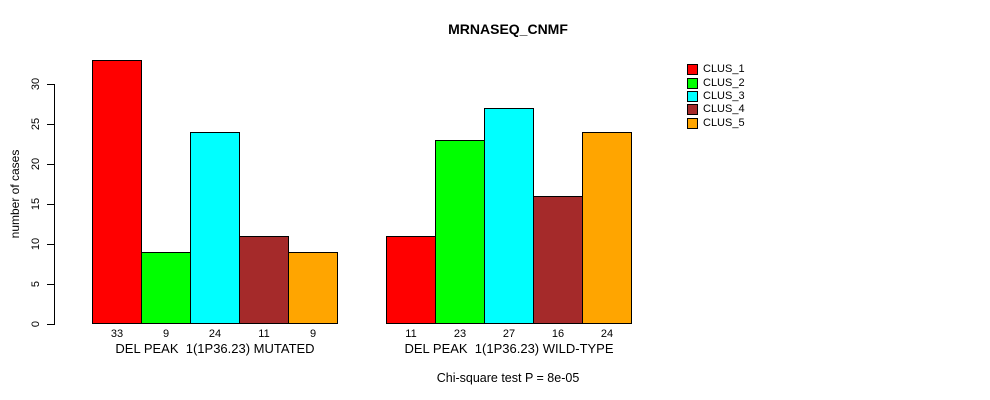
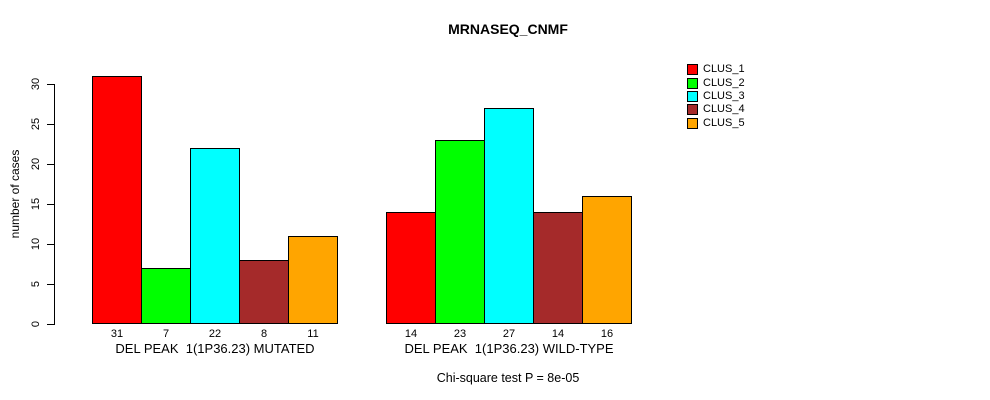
CLUS_1/DEL PEAK 1(1P36.23) MUTATED: 33 -> 31
CLUS_2/DEL PEAK 1(1P36.23) MUTATED: 9 -> 7
CLUS_3/DEL PEAK 1(1P36.23) MUTATED: 24 -> 22
CLUS_4/DEL PEAK 1(1P36.23) MUTATED: 11 -> 8
CLUS_5/DEL PEAK 1(1P36.23) MUTATED: 9 -> 11
CLUS_1/DEL PEAK 1(1P36.23) WILD-TYPE: 11 -> 14
CLUS_4/DEL PEAK 1(1P36.23) WILD-TYPE: 16 -> 14
CLUS_5/DEL PEAK 1(1P36.23) WILD-TYPE: 24 -> 16
